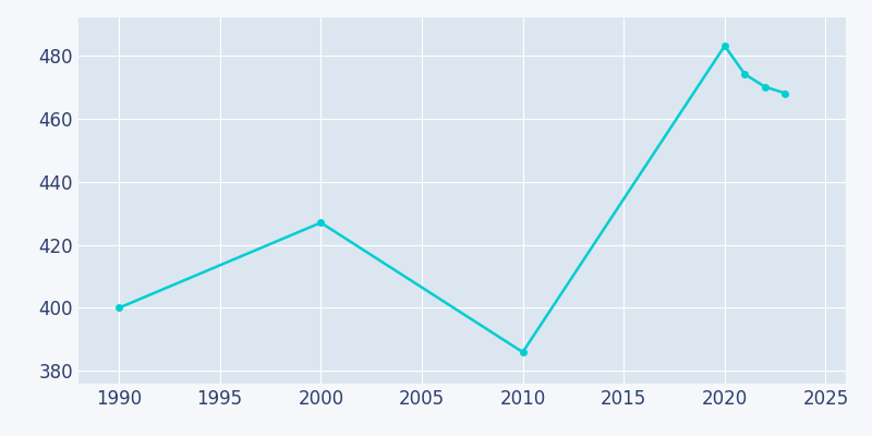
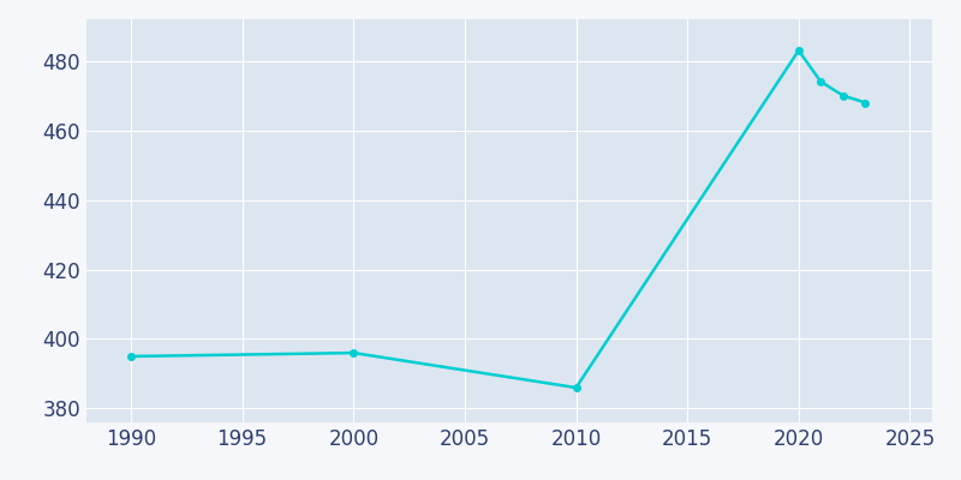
1990: 400 -> 395
2000: 427 -> 396
